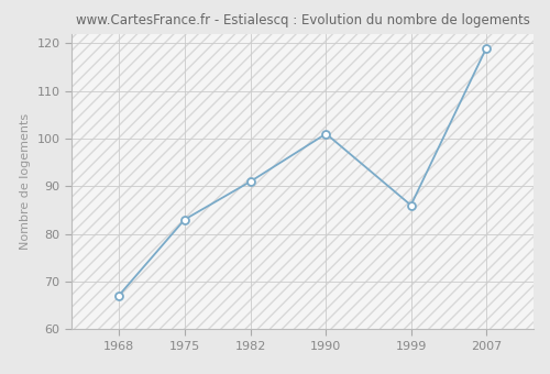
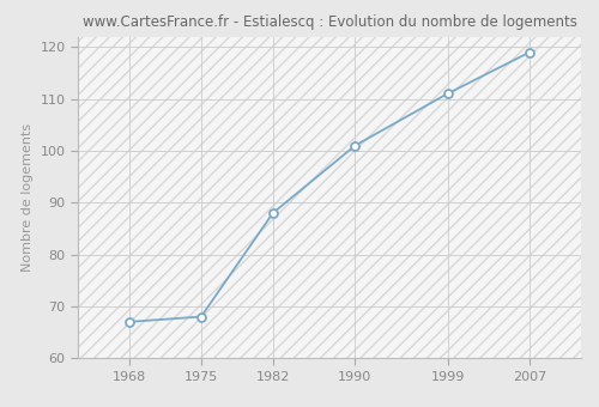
1975: 83 -> 68
1982: 91 -> 88
1999: 86 -> 111
